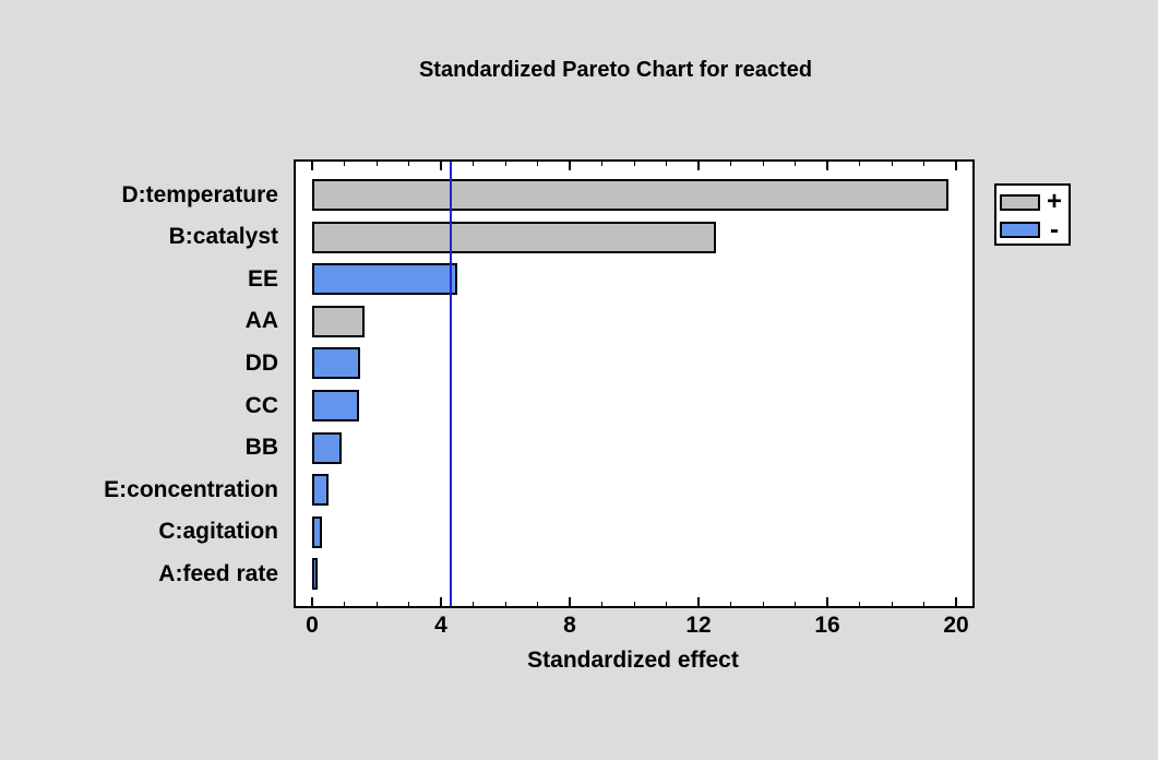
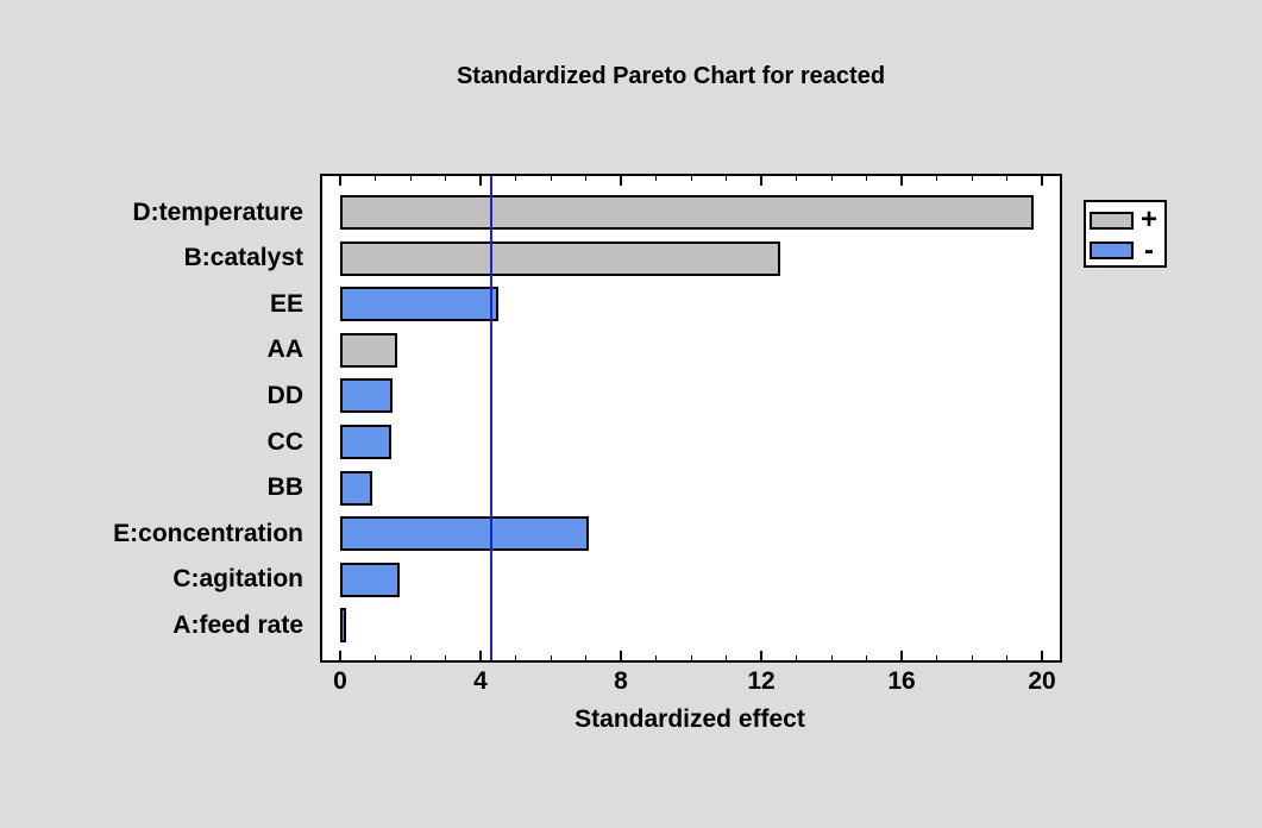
E:concentration: 0.5 -> 7.1
C:agitation: 0.3 -> 1.7
